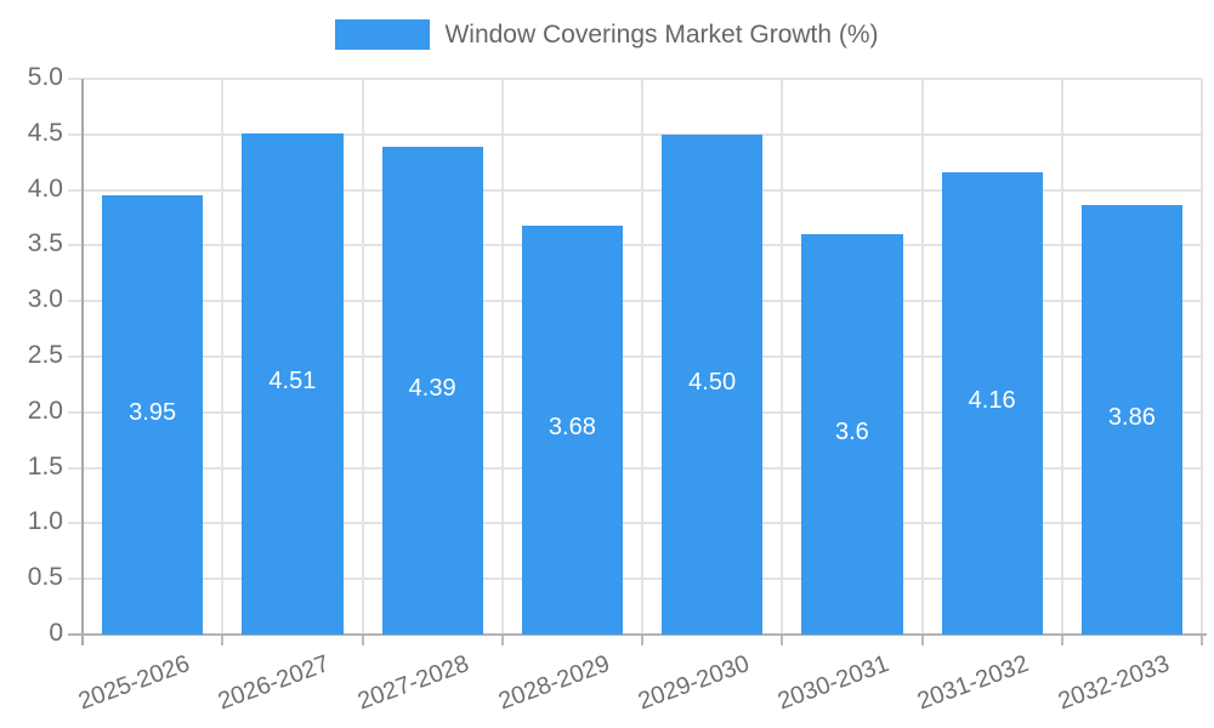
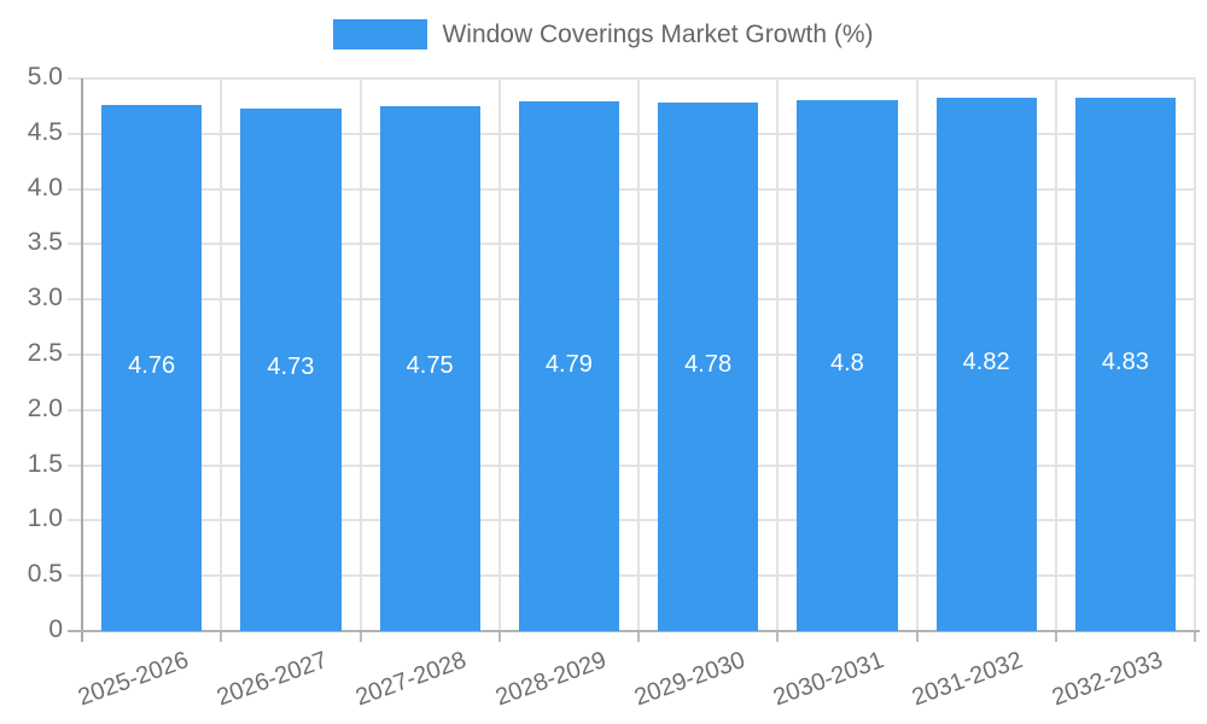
2025-2026: 3.95 -> 4.76
2026-2027: 4.51 -> 4.73
2027-2028: 4.39 -> 4.75
2028-2029: 3.68 -> 4.79
2029-2030: 4.50 -> 4.78
2030-2031: 3.6 -> 4.8
2031-2032: 4.16 -> 4.82
2032-2033: 3.86 -> 4.83
